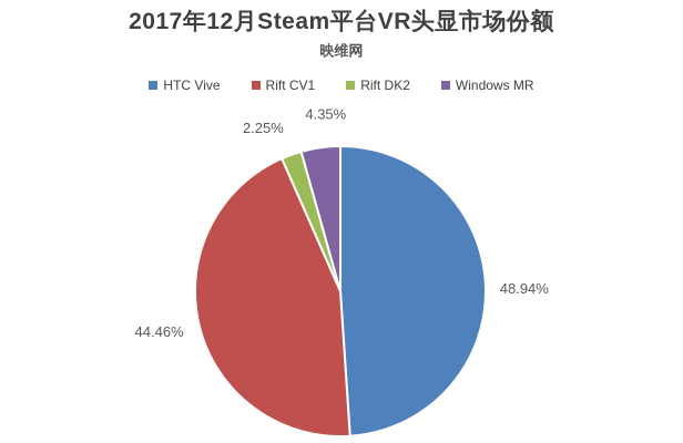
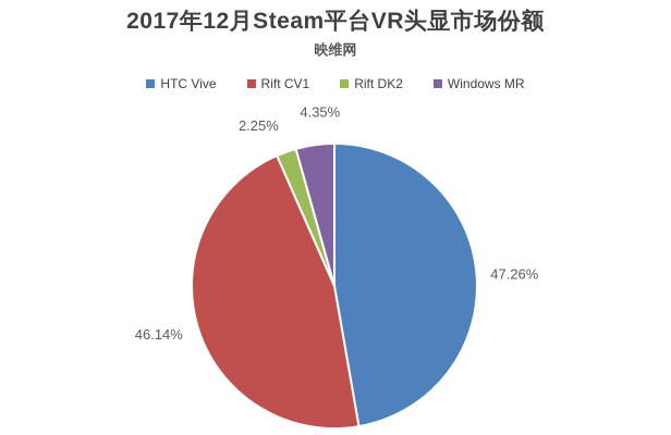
HTC Vive: 48.94% -> 47.26%
Rift CV1: 44.46% -> 46.14%
